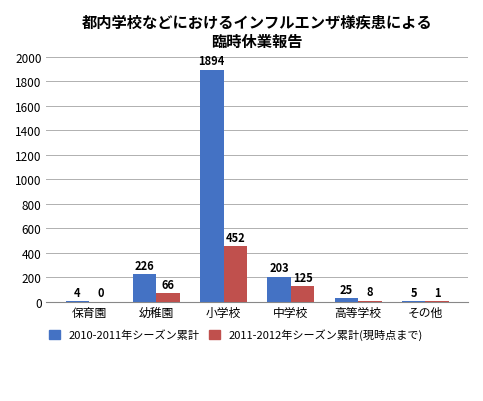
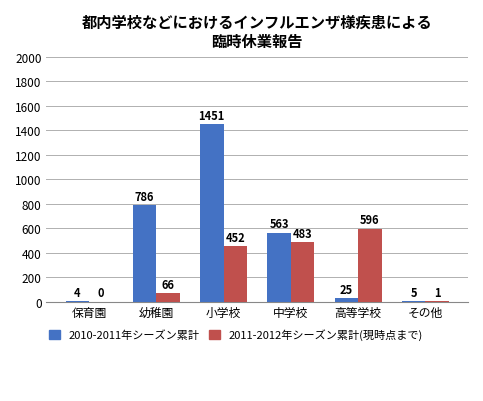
2010-2011年シーズン累計/幼稚園: 226 -> 786
2010-2011年シーズン累計/小学校: 1894 -> 1451
2010-2011年シーズン累計/中学校: 203 -> 563
2011-2012年シーズン累計(現時点まで)/中学校: 125 -> 483
2011-2012年シーズン累計(現時点まで)/高等学校: 8 -> 596
